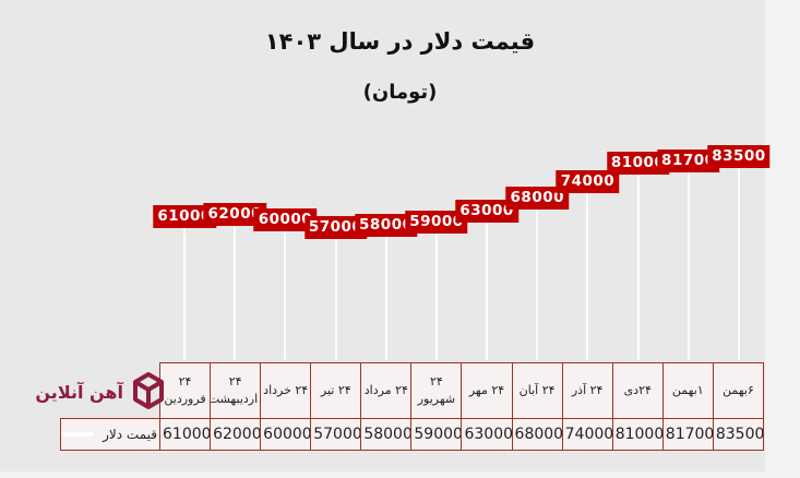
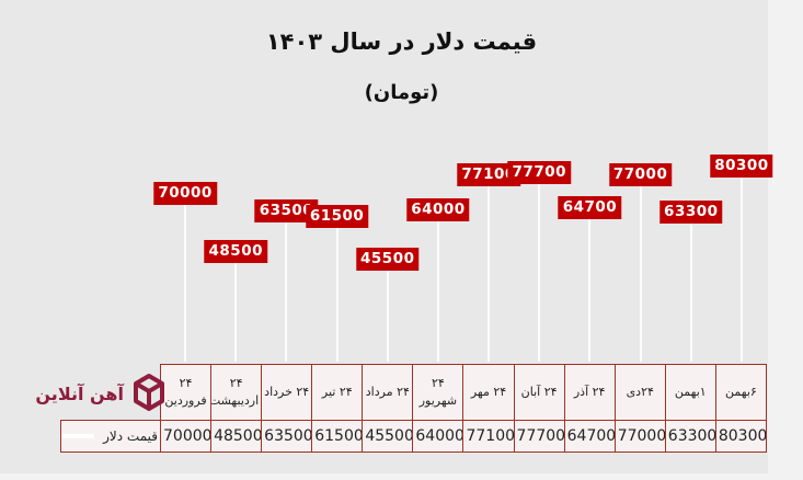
۲۴ فروردین: 61000 -> 70000
۲۴ اردیبهشت: 62000 -> 48500
۲۴ خرداد: 60000 -> 63500
۲۴ تیر: 57000 -> 61500
۲۴ مرداد: 58000 -> 45500
۲۴ شهریور: 59000 -> 64000
۲۴ مهر: 63000 -> 77100
۲۴ آبان: 68000 -> 77700
۲۴ آذر: 74000 -> 64700
۲۴دی: 81000 -> 77000
۱بهمن: 81700 -> 63300
۶بهمن: 83500 -> 80300
